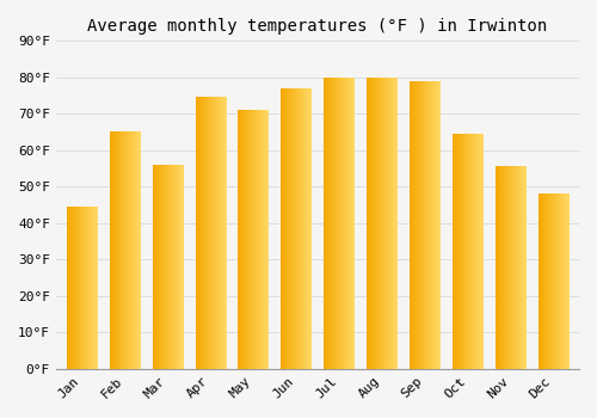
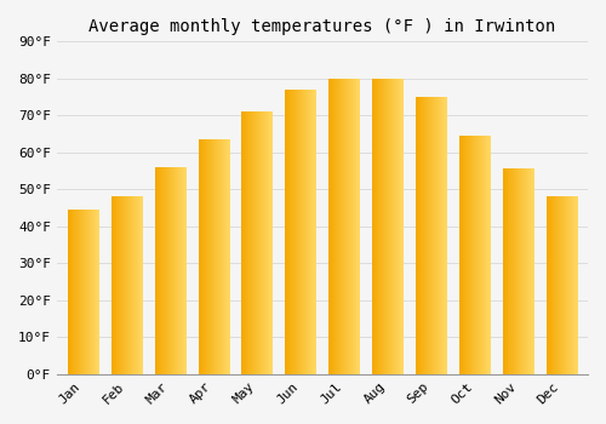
Feb: 65.0°F -> 48.0°F
Apr: 74.5°F -> 63.5°F
Sep: 79.0°F -> 75.0°F
